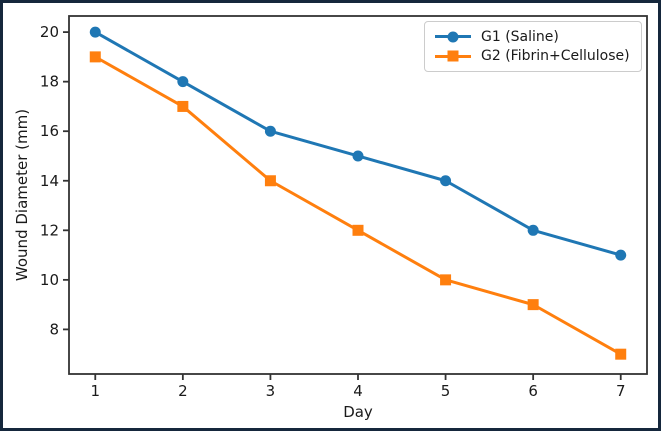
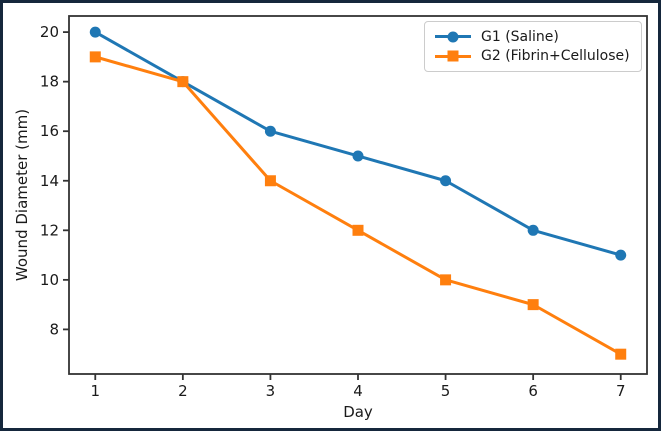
G2 (Fibrin+Cellulose)/2: 17 -> 18
